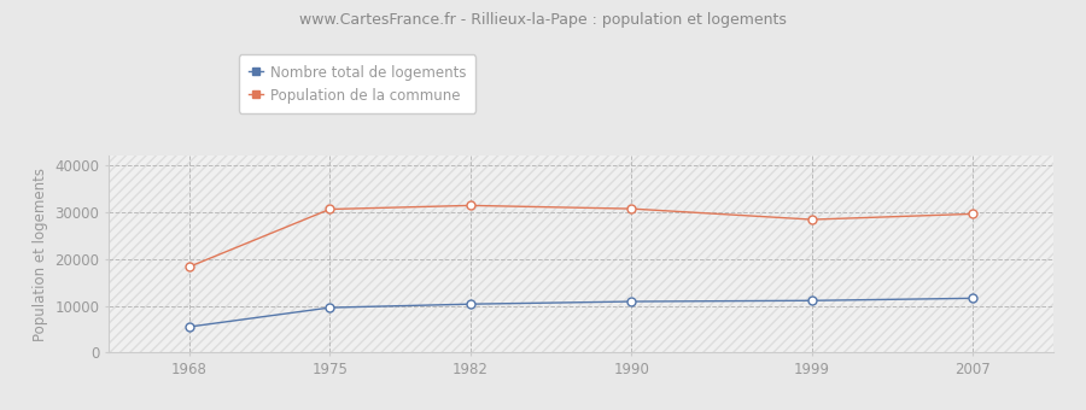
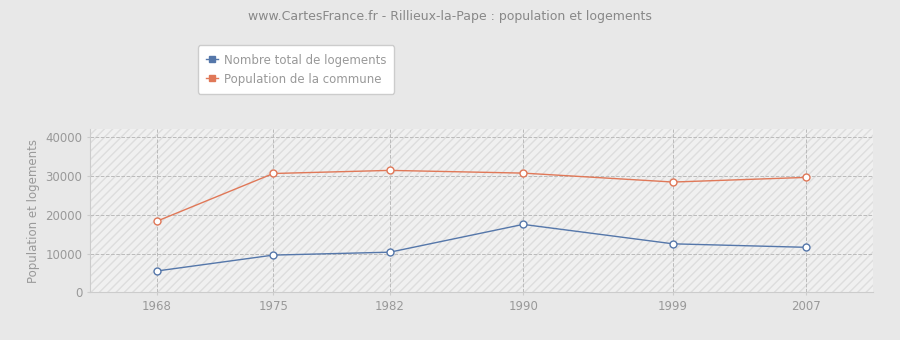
Nombre total de logements/1990: 10900 -> 17500
Nombre total de logements/1999: 11100 -> 12500
